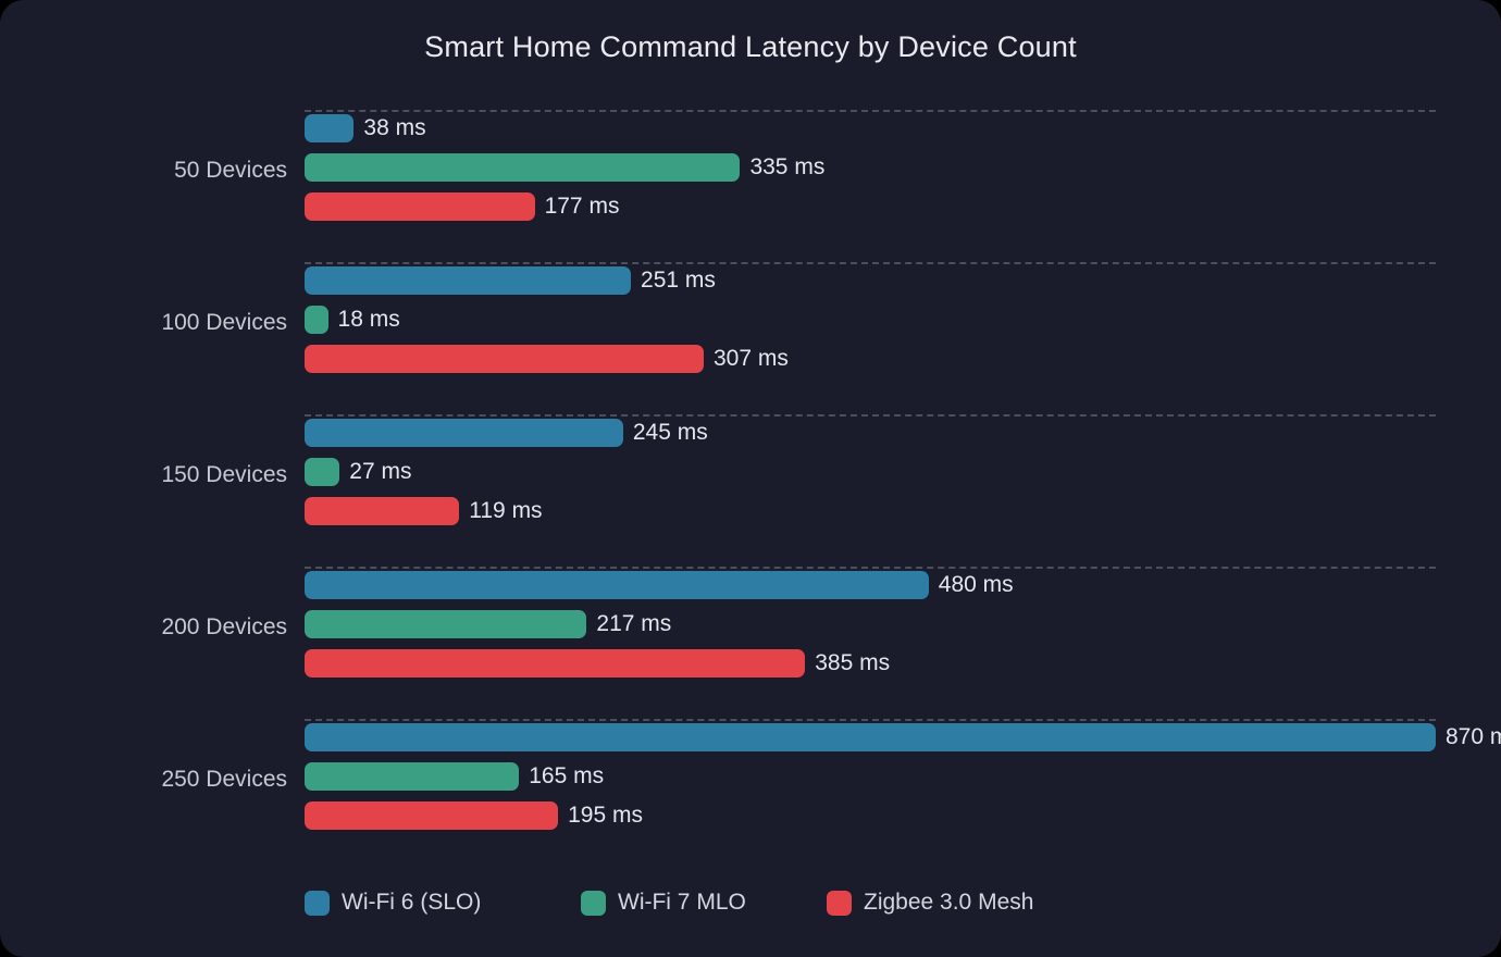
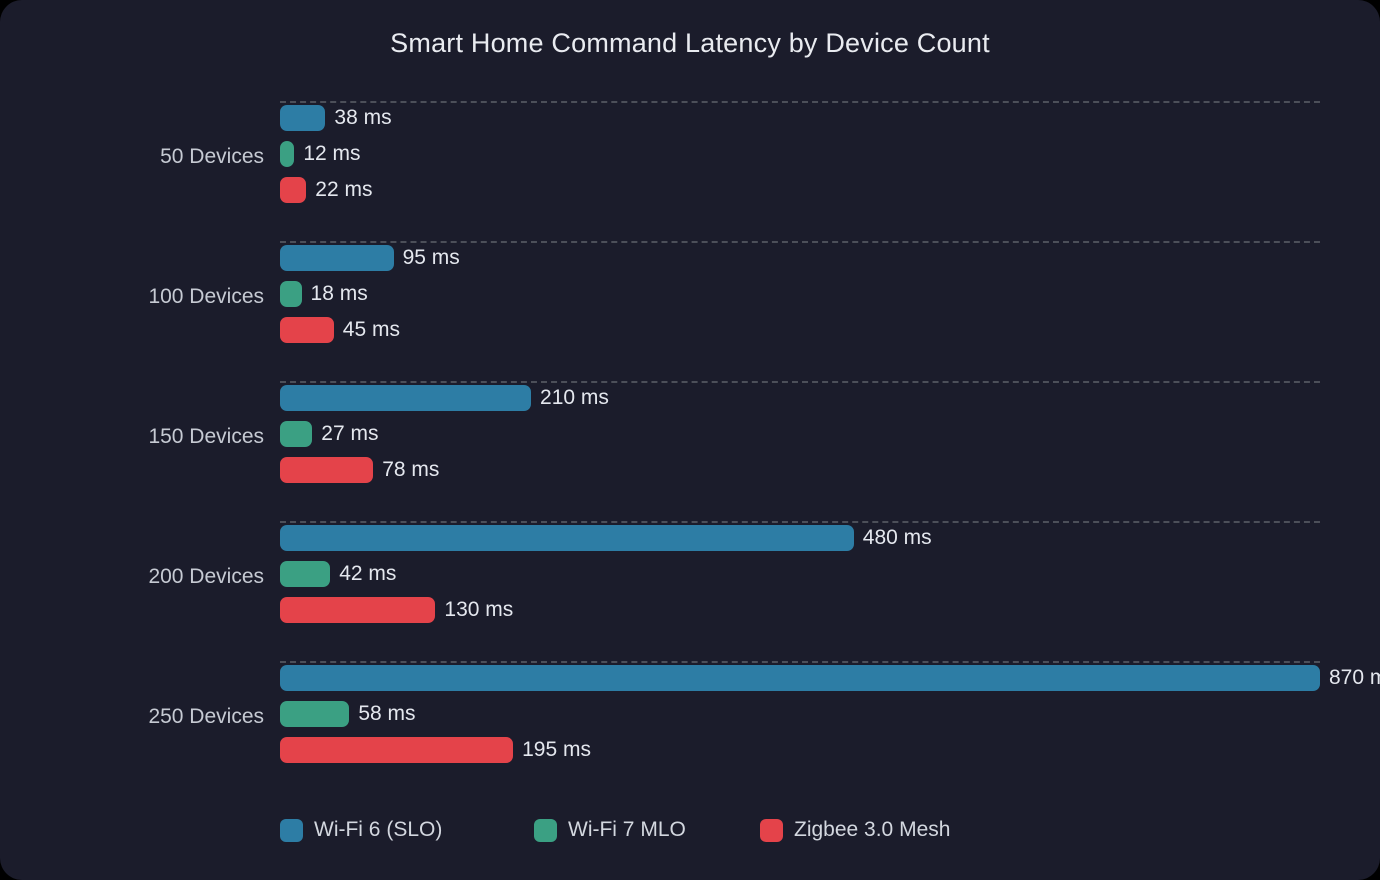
Wi-Fi 7 MLO/50 Devices: 335 -> 12
Zigbee 3.0 Mesh/50 Devices: 177 -> 22
Wi-Fi 6 (SLO)/100 Devices: 251 -> 95
Zigbee 3.0 Mesh/100 Devices: 307 -> 45
Wi-Fi 6 (SLO)/150 Devices: 245 -> 210
Zigbee 3.0 Mesh/150 Devices: 119 -> 78
Wi-Fi 7 MLO/200 Devices: 217 -> 42
Zigbee 3.0 Mesh/200 Devices: 385 -> 130
Wi-Fi 7 MLO/250 Devices: 165 -> 58
